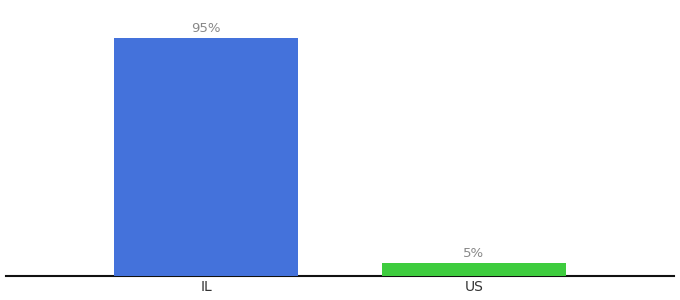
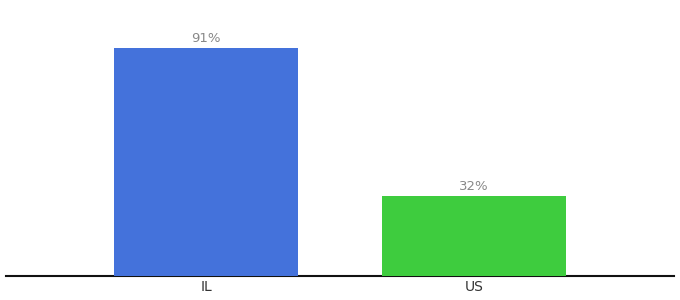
IL: 95% -> 91%
US: 5% -> 32%
